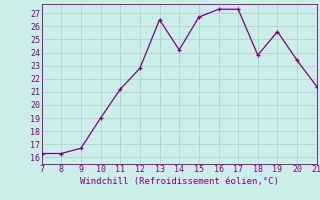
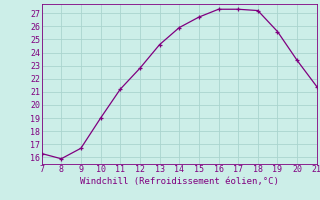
8: 16.3 -> 15.9
13: 26.5 -> 24.6
14: 24.2 -> 25.9
18: 23.8 -> 27.2
